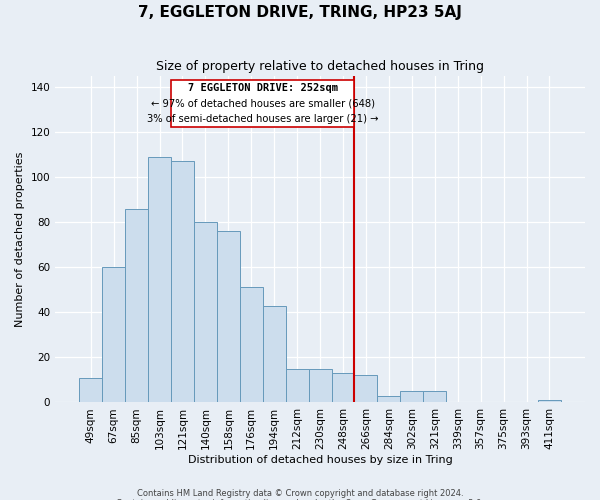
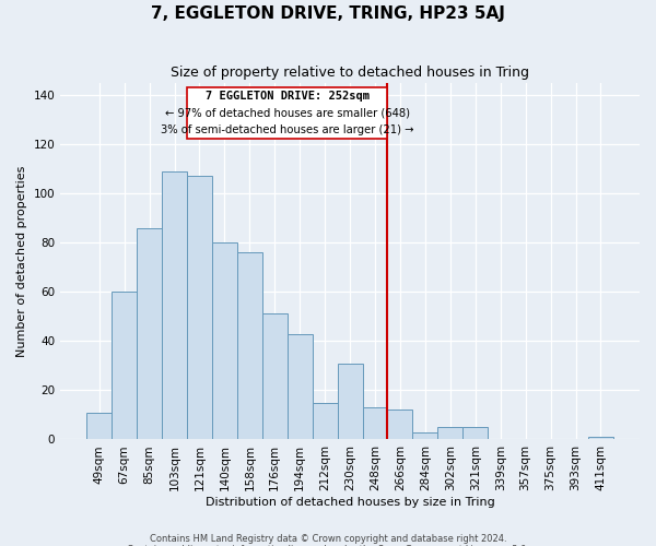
230sqm: 15 -> 31
